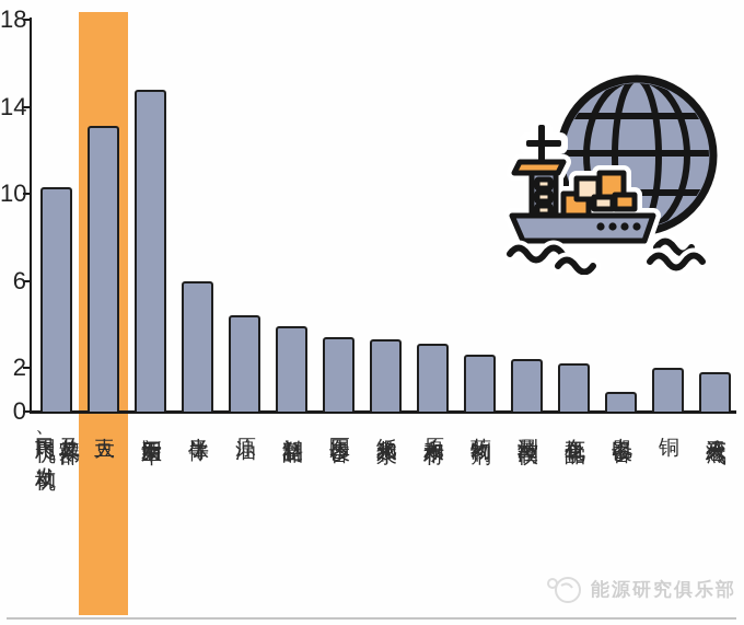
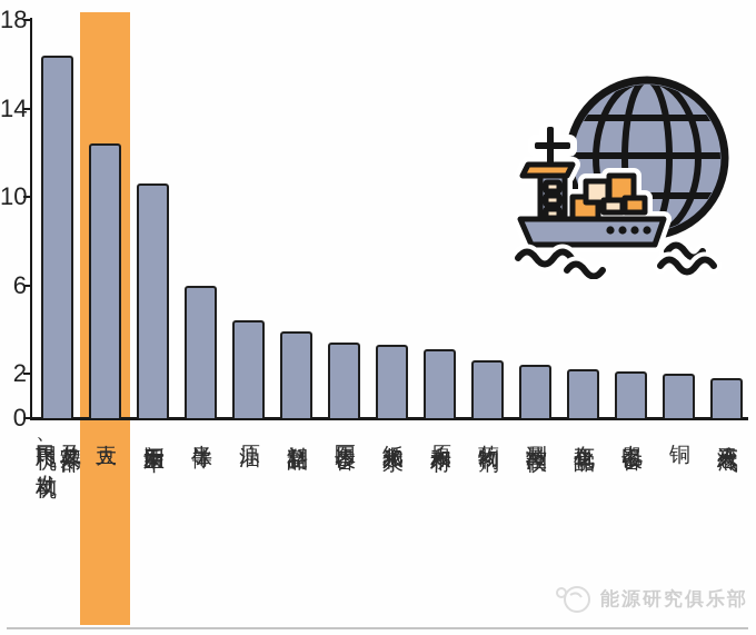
民用飞机、发动机及其零部件: 10.3 -> 16.4
大豆: 13.1 -> 12.4
新旧乘用车: 14.8 -> 10.6
电器设备: 0.9 -> 2.1
